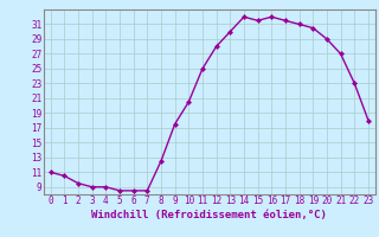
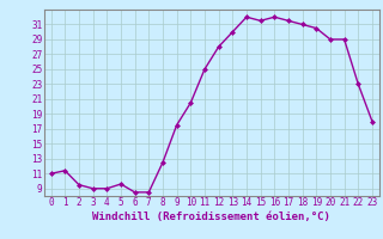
1: 10.5 -> 11.4
5: 8.5 -> 9.6
21: 27.0 -> 29.0
